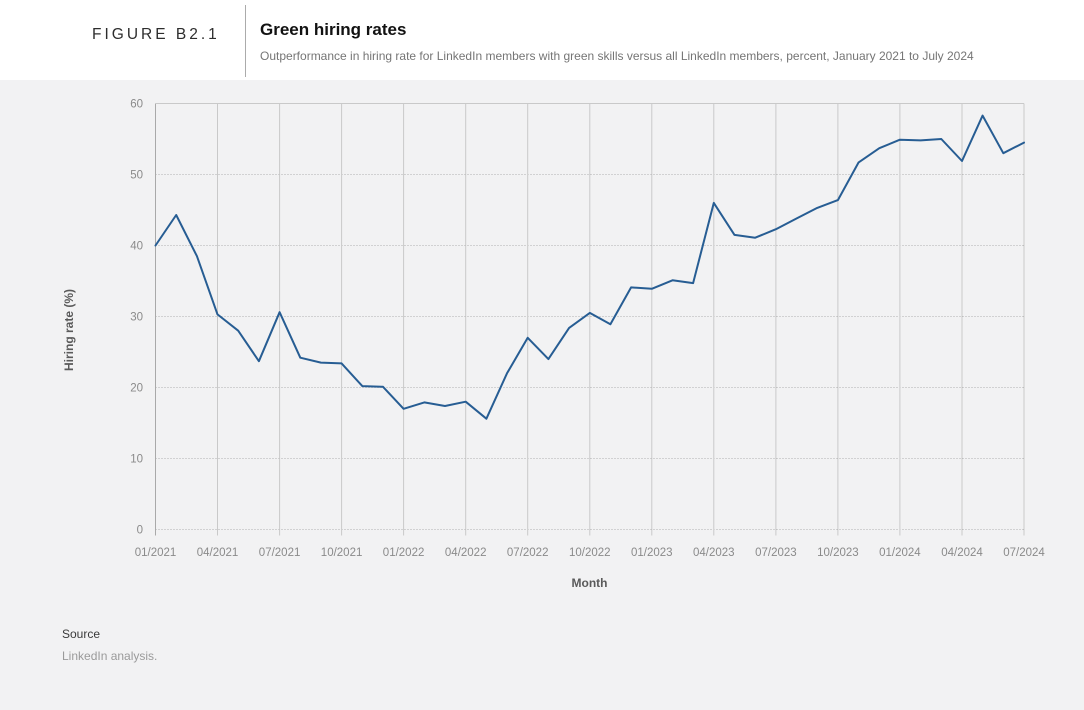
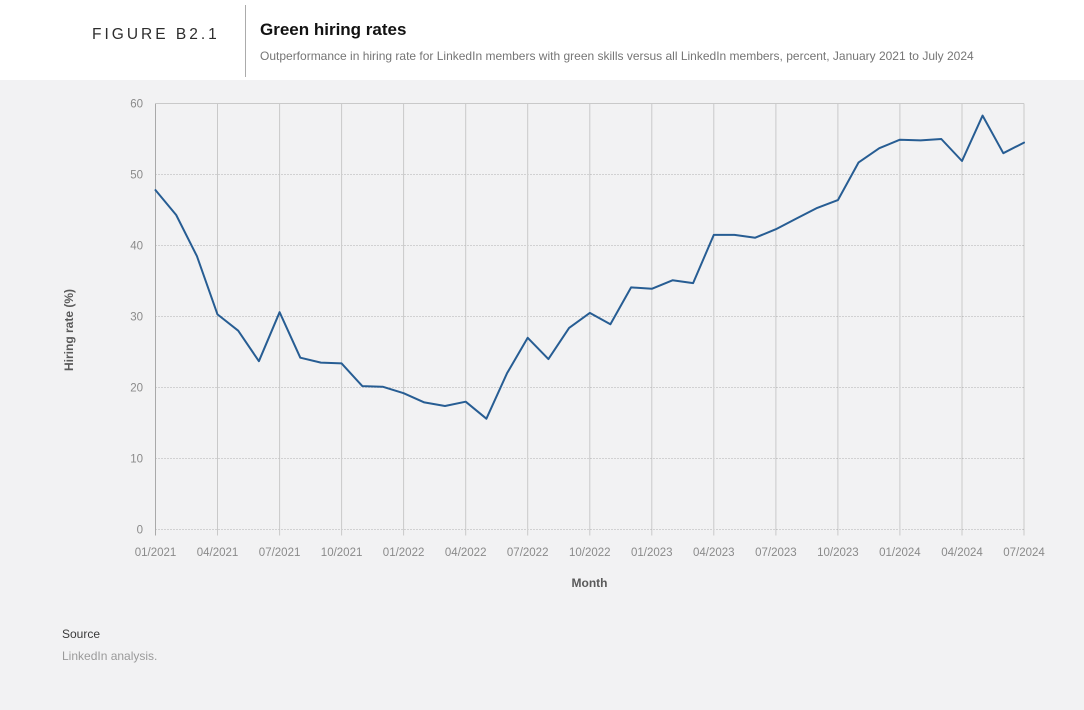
01/2021: 40 -> 48
01/2022: 17 -> 19
04/2023: 46 -> 42
